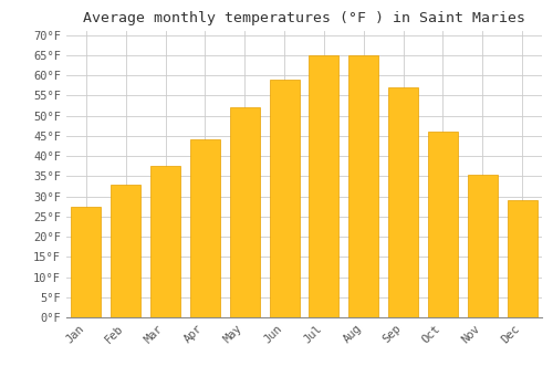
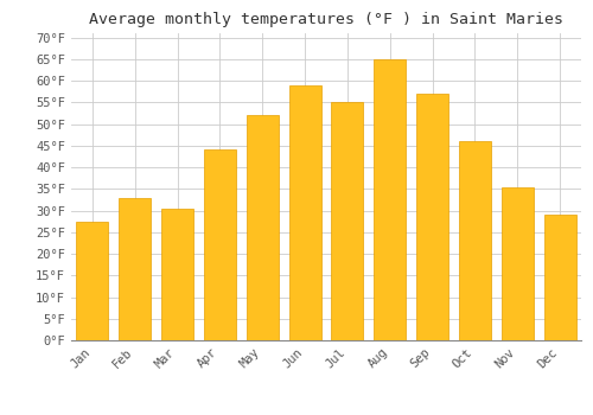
Mar: 37.5°F -> 30.5°F
Jul: 65.0°F -> 55.0°F
